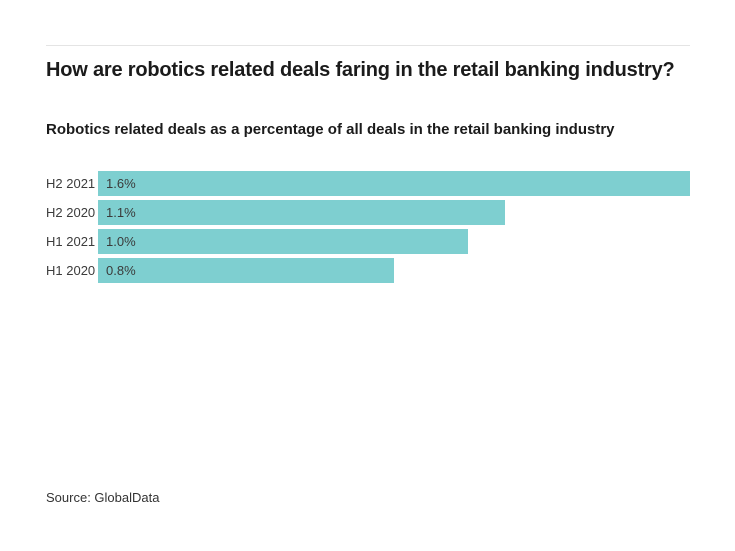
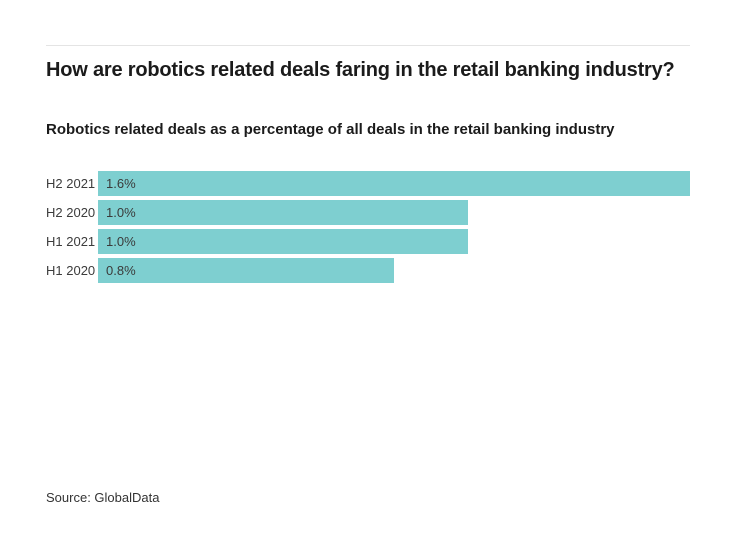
H2 2020: 1.1% -> 1.0%
